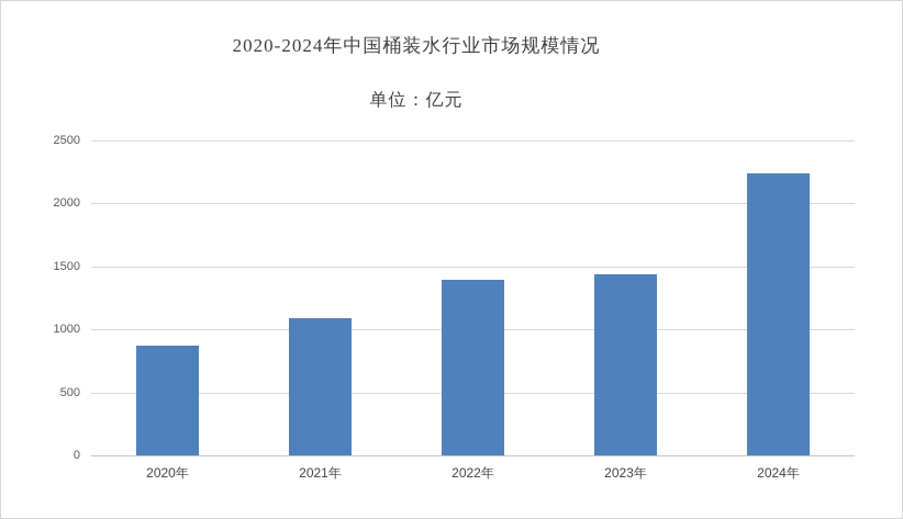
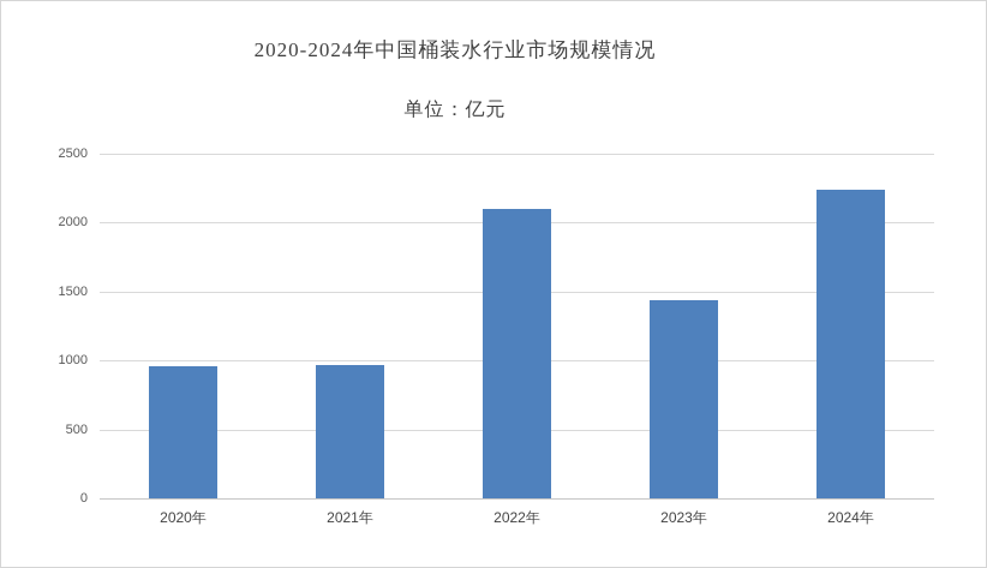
2020年: 870 -> 960
2021年: 1090 -> 970
2022年: 1390 -> 2100
